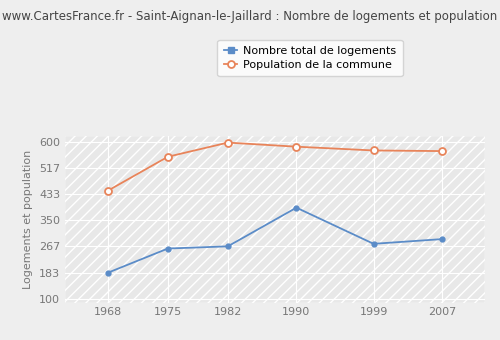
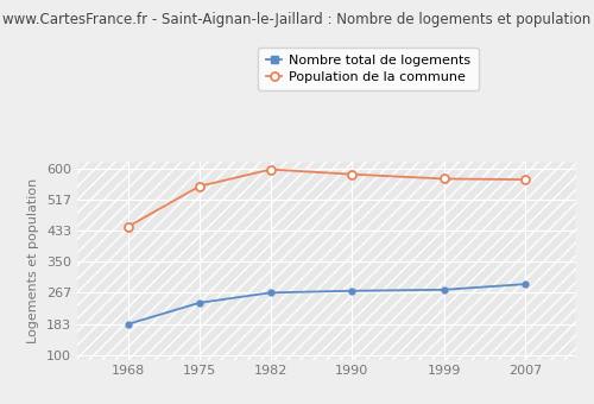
Nombre total de logements/1975: 260 -> 240
Nombre total de logements/1990: 390 -> 272
